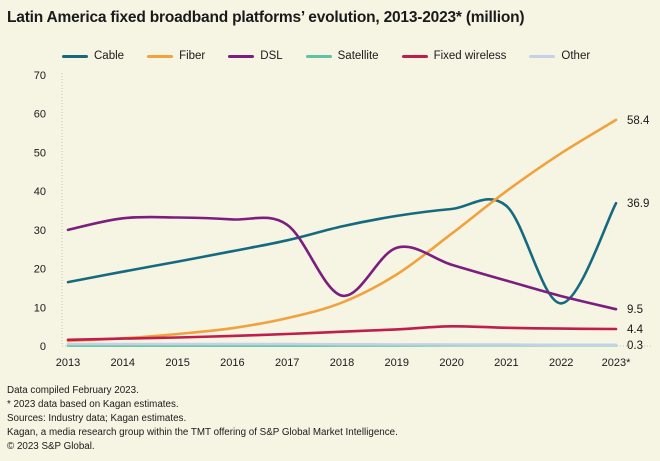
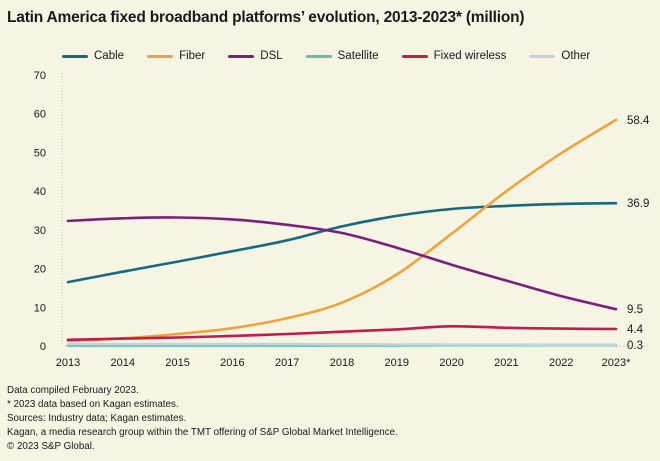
DSL/2013: 30 -> 32
DSL/2018: 13 -> 29
Cable/2022: 11 -> 37
